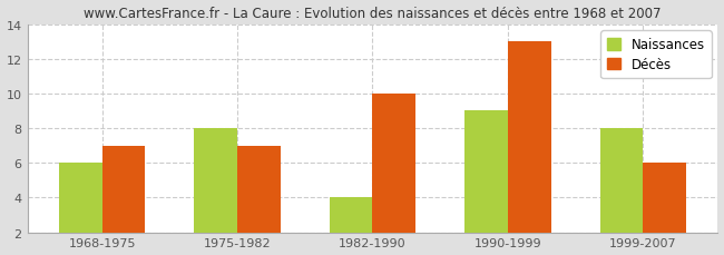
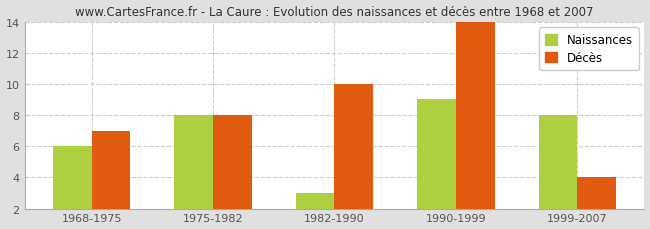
Décès/1975-1982: 7 -> 8
Naissances/1982-1990: 4 -> 3
Décès/1990-1999: 13 -> 14
Décès/1999-2007: 6 -> 4
